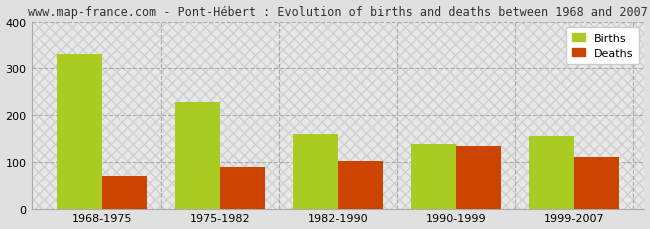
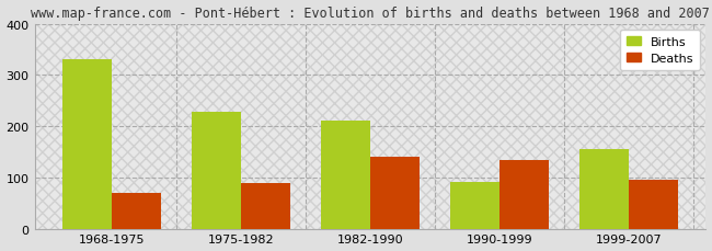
Births/1982-1990: 160 -> 210
Deaths/1982-1990: 102 -> 140
Births/1990-1999: 138 -> 90
Deaths/1999-2007: 110 -> 95
